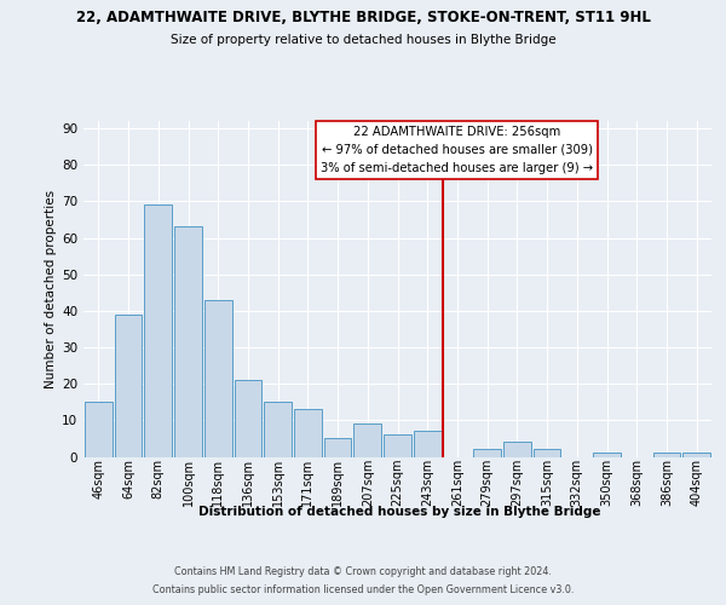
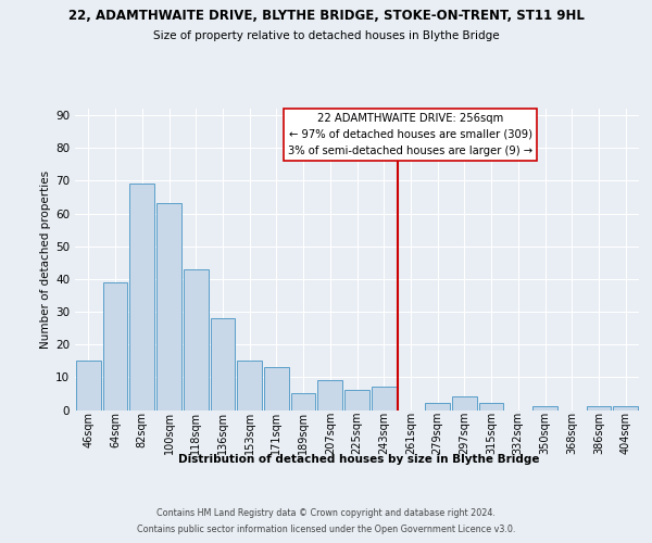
136sqm: 21 -> 28
